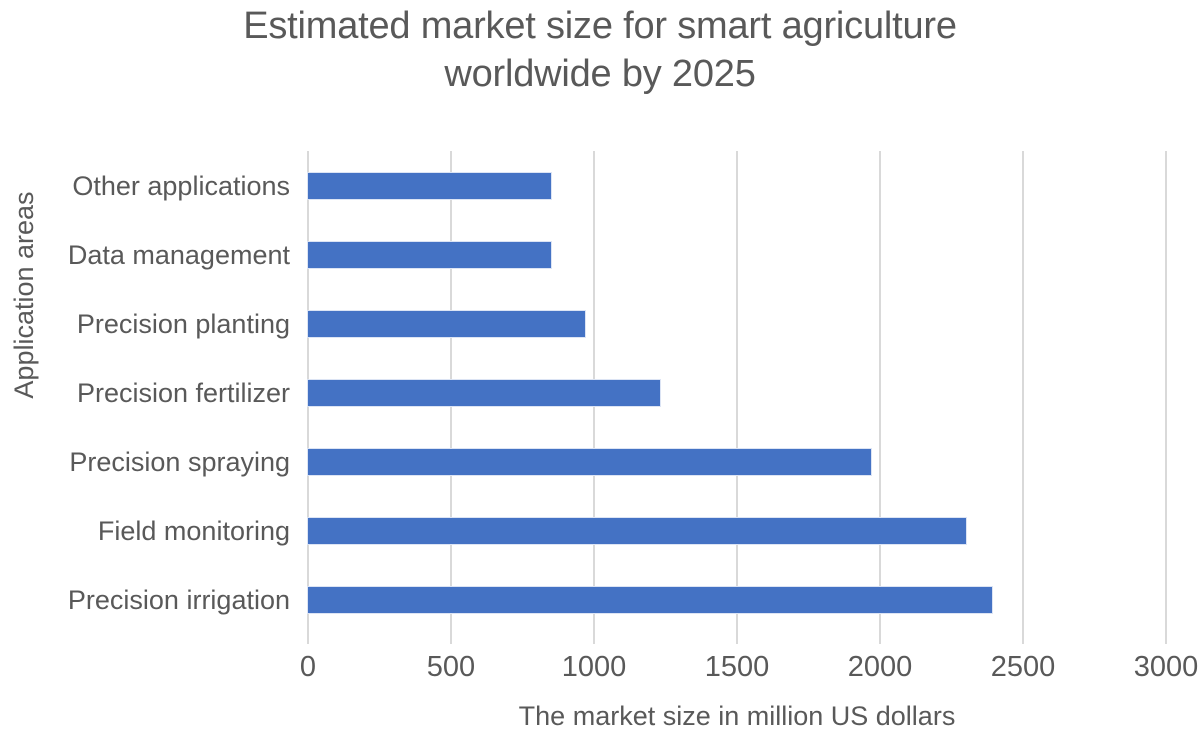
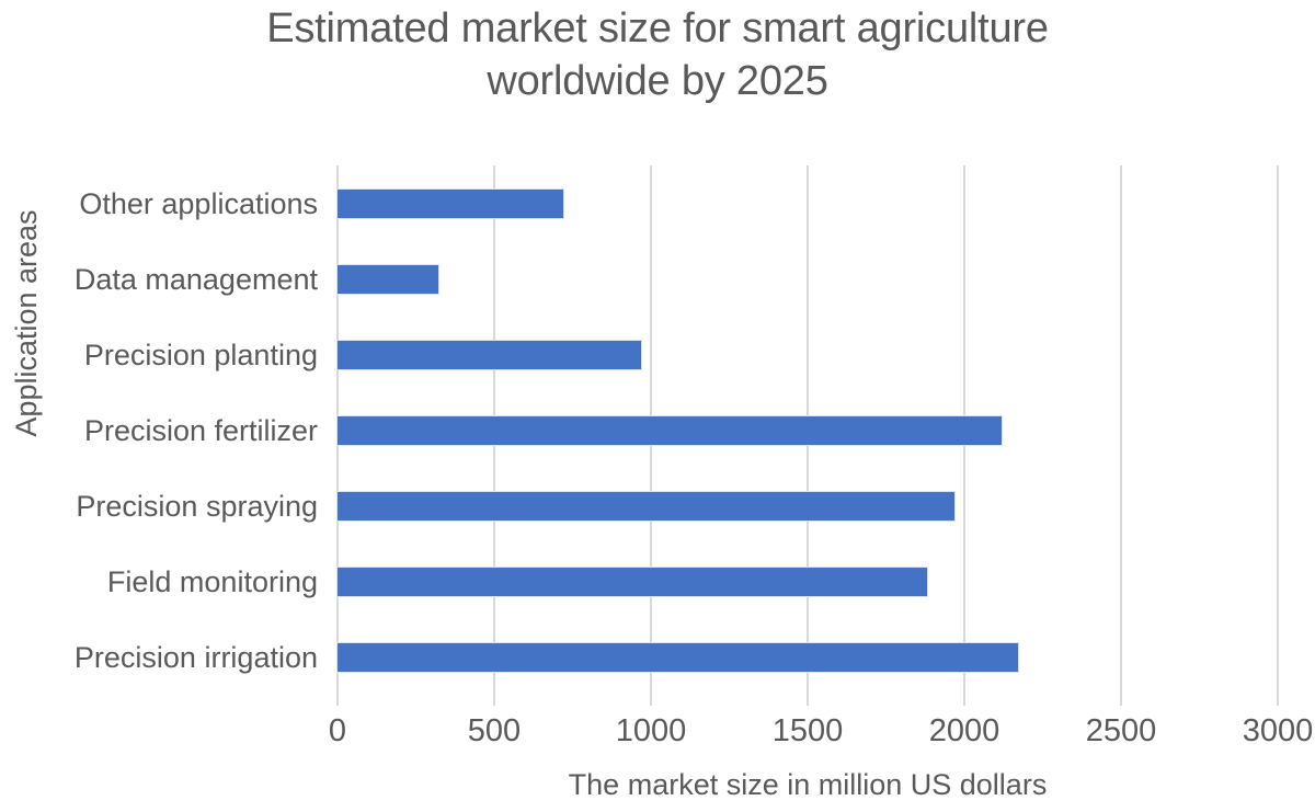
Other applications: 850 -> 720
Data management: 850 -> 320
Precision fertilizer: 1230 -> 2120
Field monitoring: 2300 -> 1880
Precision irrigation: 2390 -> 2170
